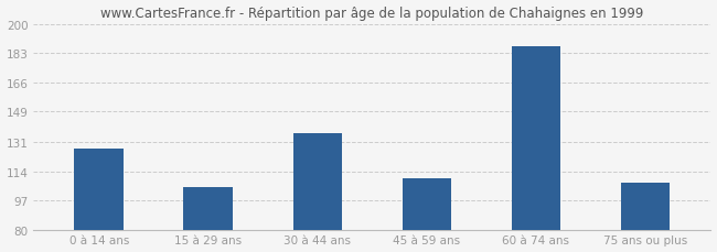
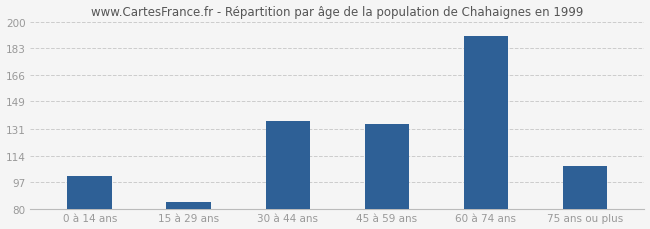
0 à 14 ans: 127 -> 101
15 à 29 ans: 105 -> 84
45 à 59 ans: 110 -> 134
60 à 74 ans: 187 -> 191
